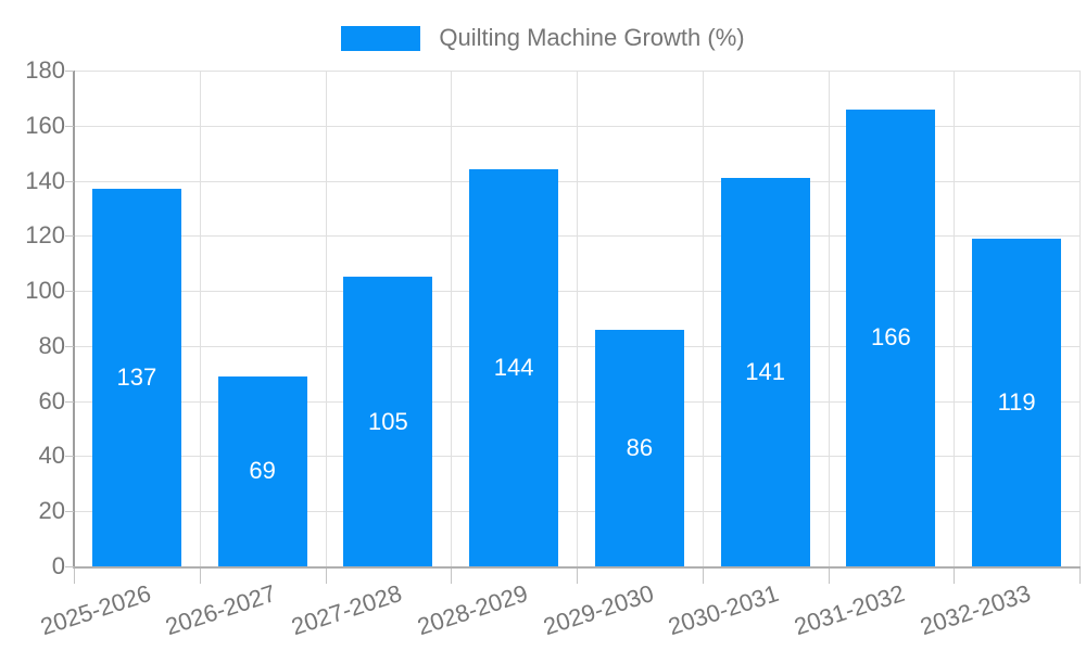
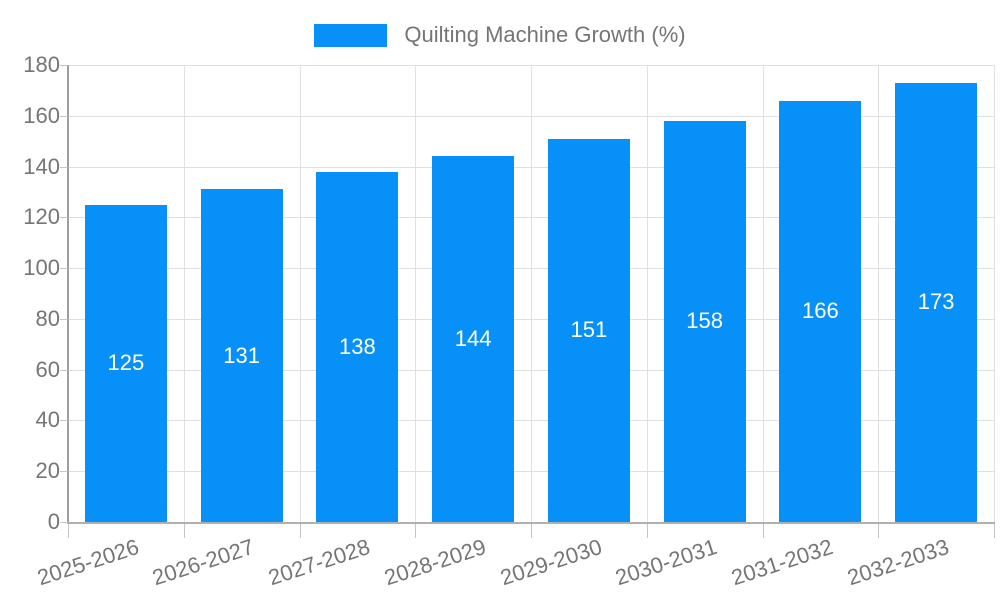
2025-2026: 137 -> 125
2026-2027: 69 -> 131
2027-2028: 105 -> 138
2029-2030: 86 -> 151
2030-2031: 141 -> 158
2032-2033: 119 -> 173
